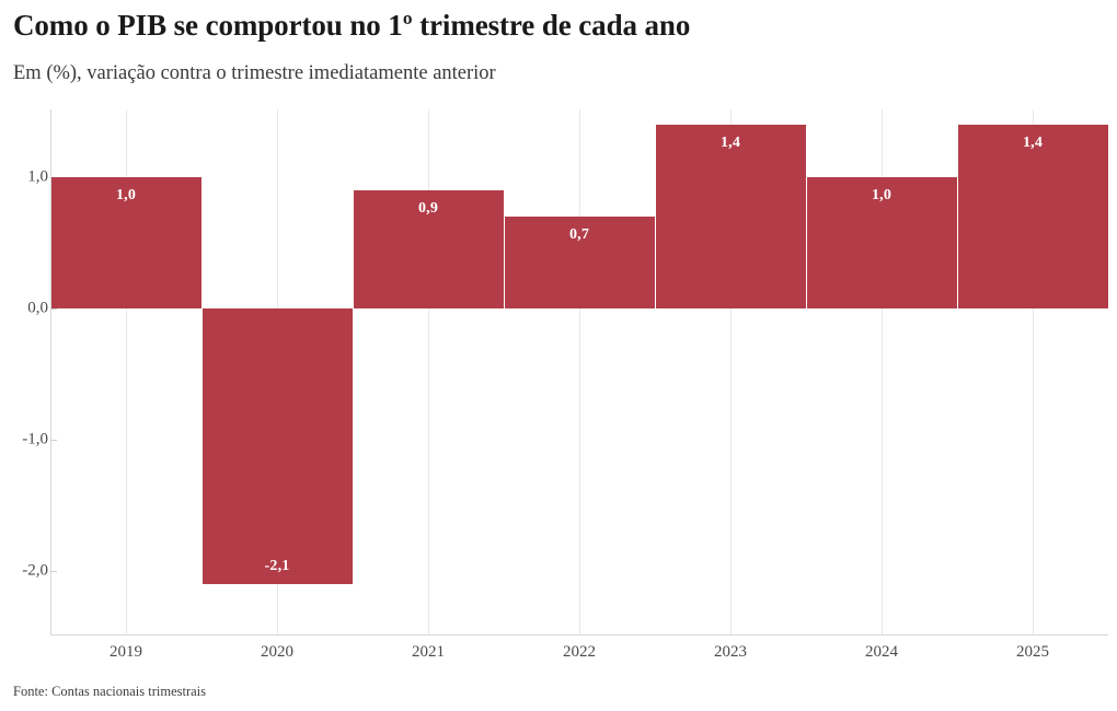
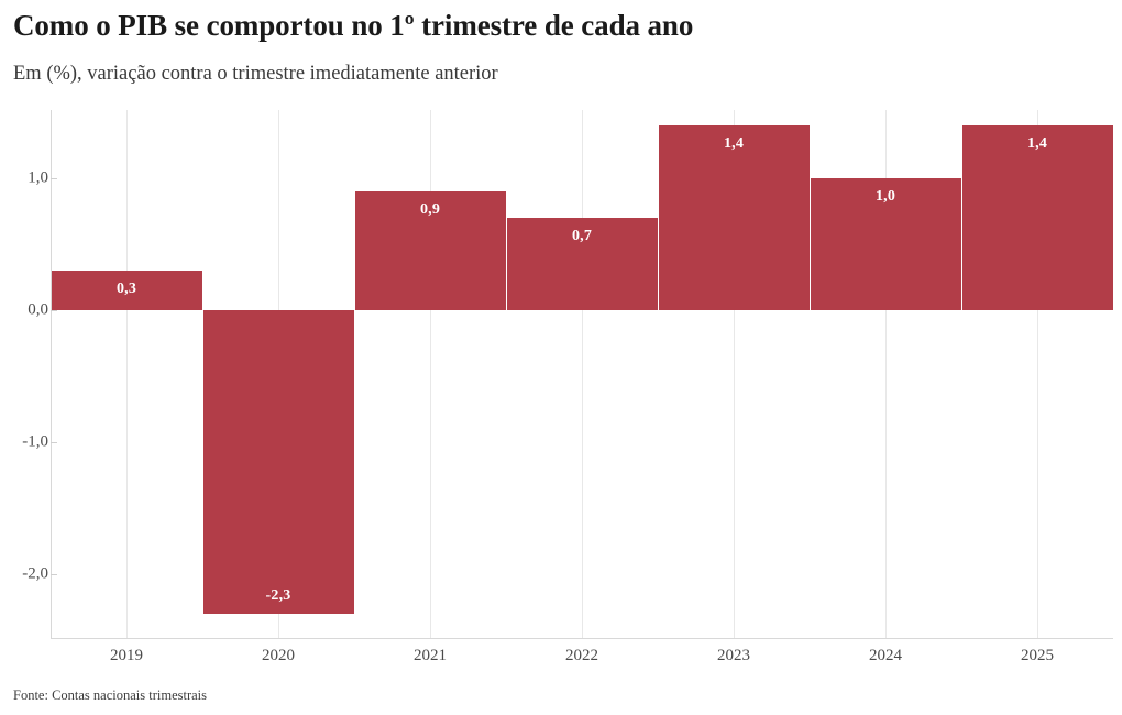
2019: 1,0 -> 0,3
2020: -2,1 -> -2,3
